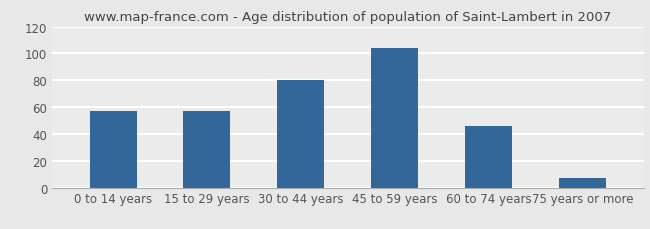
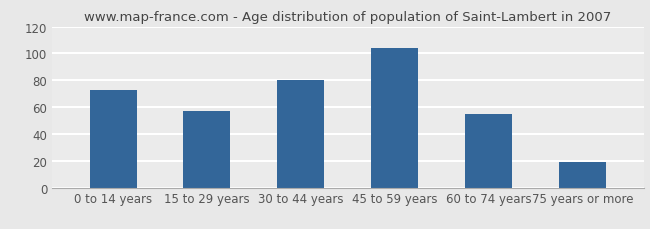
0 to 14 years: 57 -> 73
60 to 74 years: 46 -> 55
75 years or more: 7 -> 19
